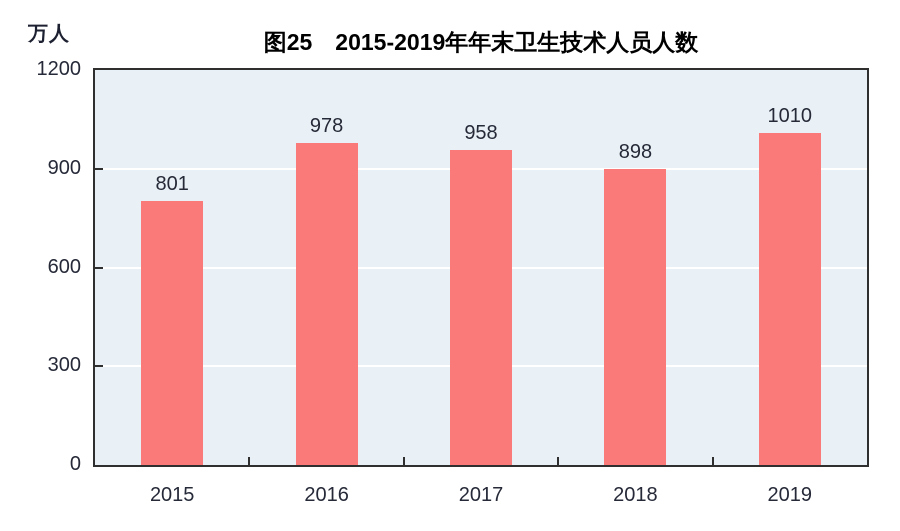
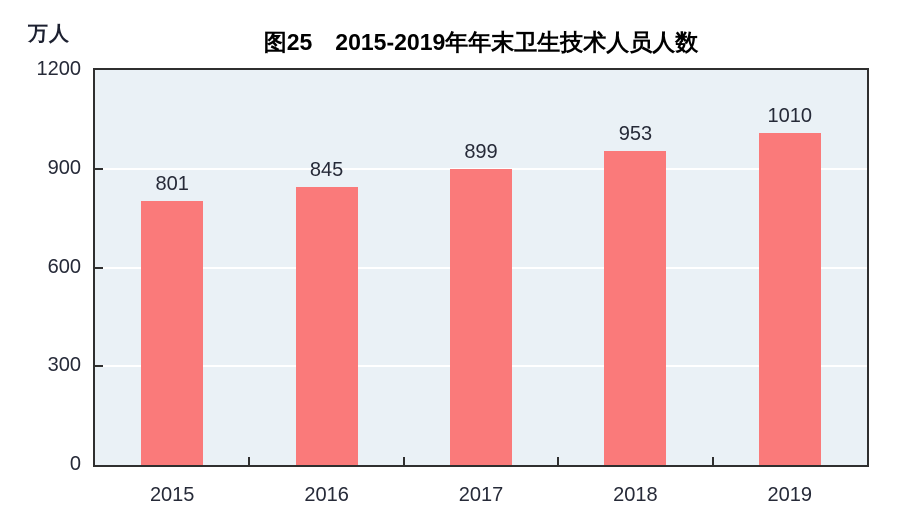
2016: 978 -> 845
2017: 958 -> 899
2018: 898 -> 953
